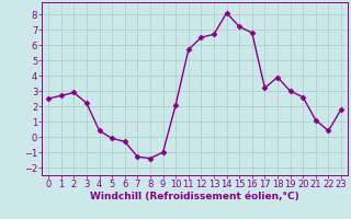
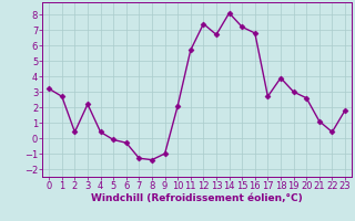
0: 2.5 -> 3.2
2: 2.9 -> 0.4
12: 6.5 -> 7.4
17: 3.2 -> 2.7
